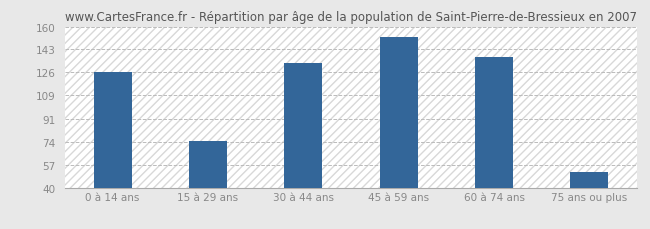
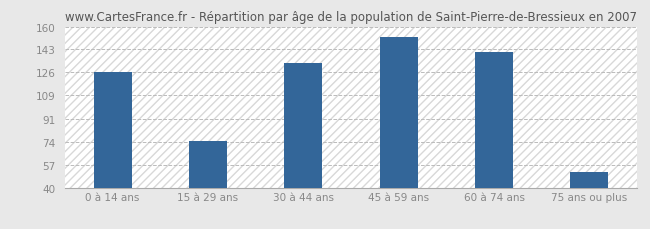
60 à 74 ans: 137 -> 141
